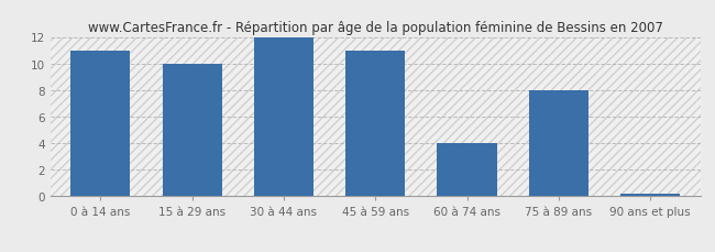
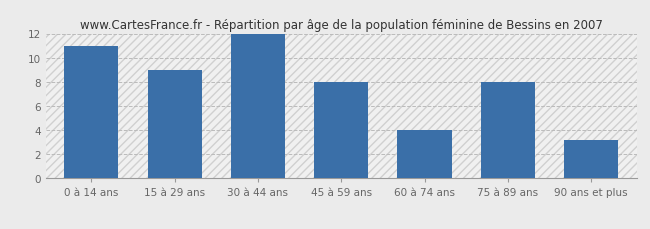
15 à 29 ans: 10.0 -> 9.0
45 à 59 ans: 11.0 -> 8.0
90 ans et plus: 0.2 -> 3.2
